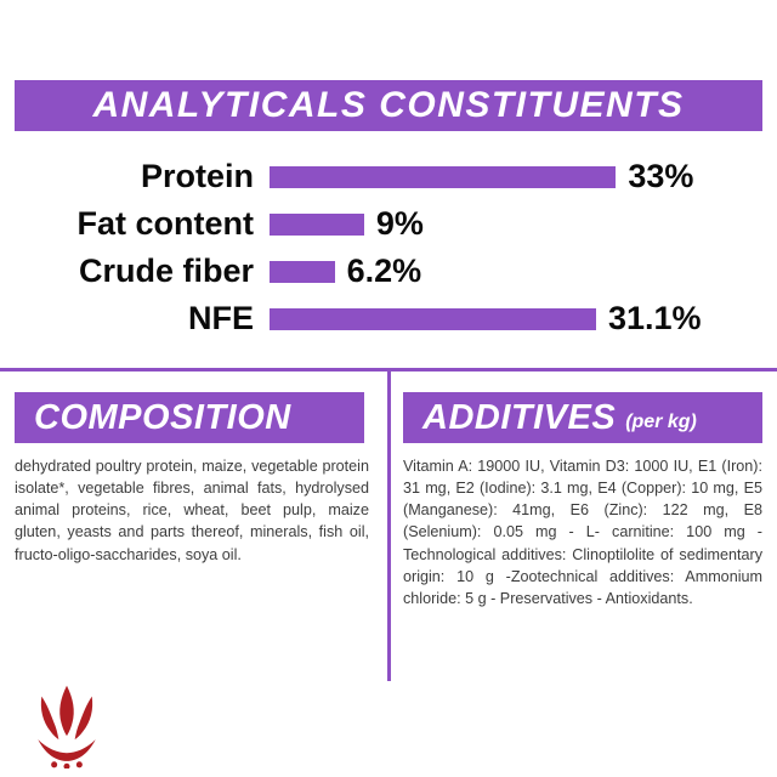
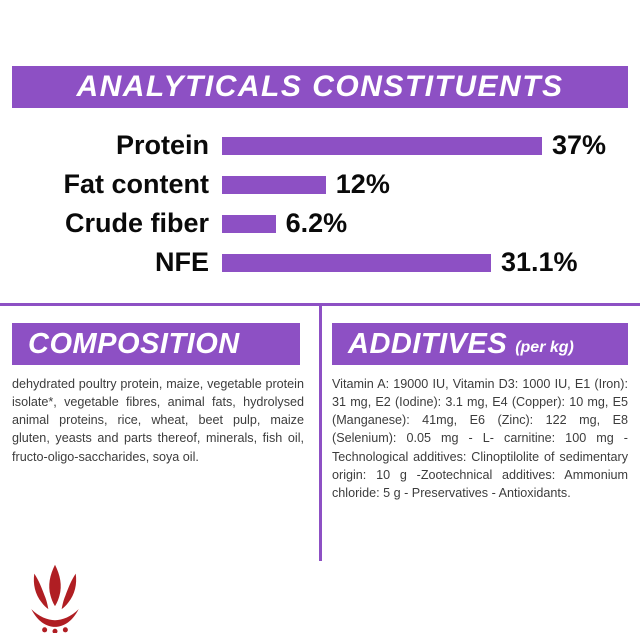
Protein: 33% -> 37%
Fat content: 9% -> 12%
